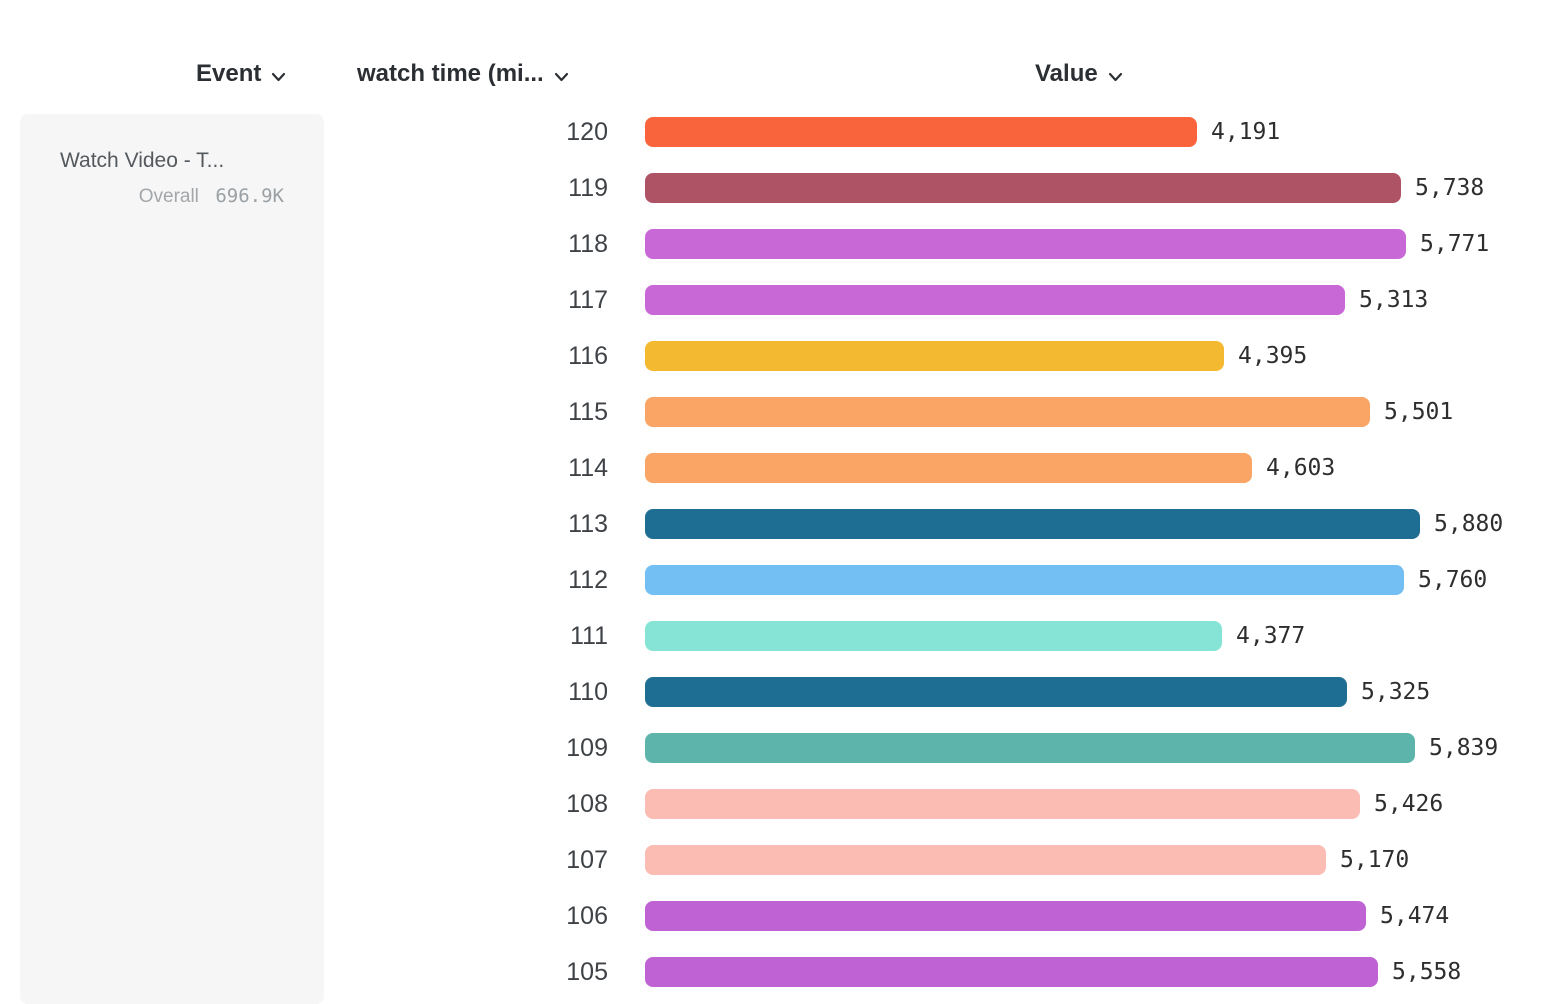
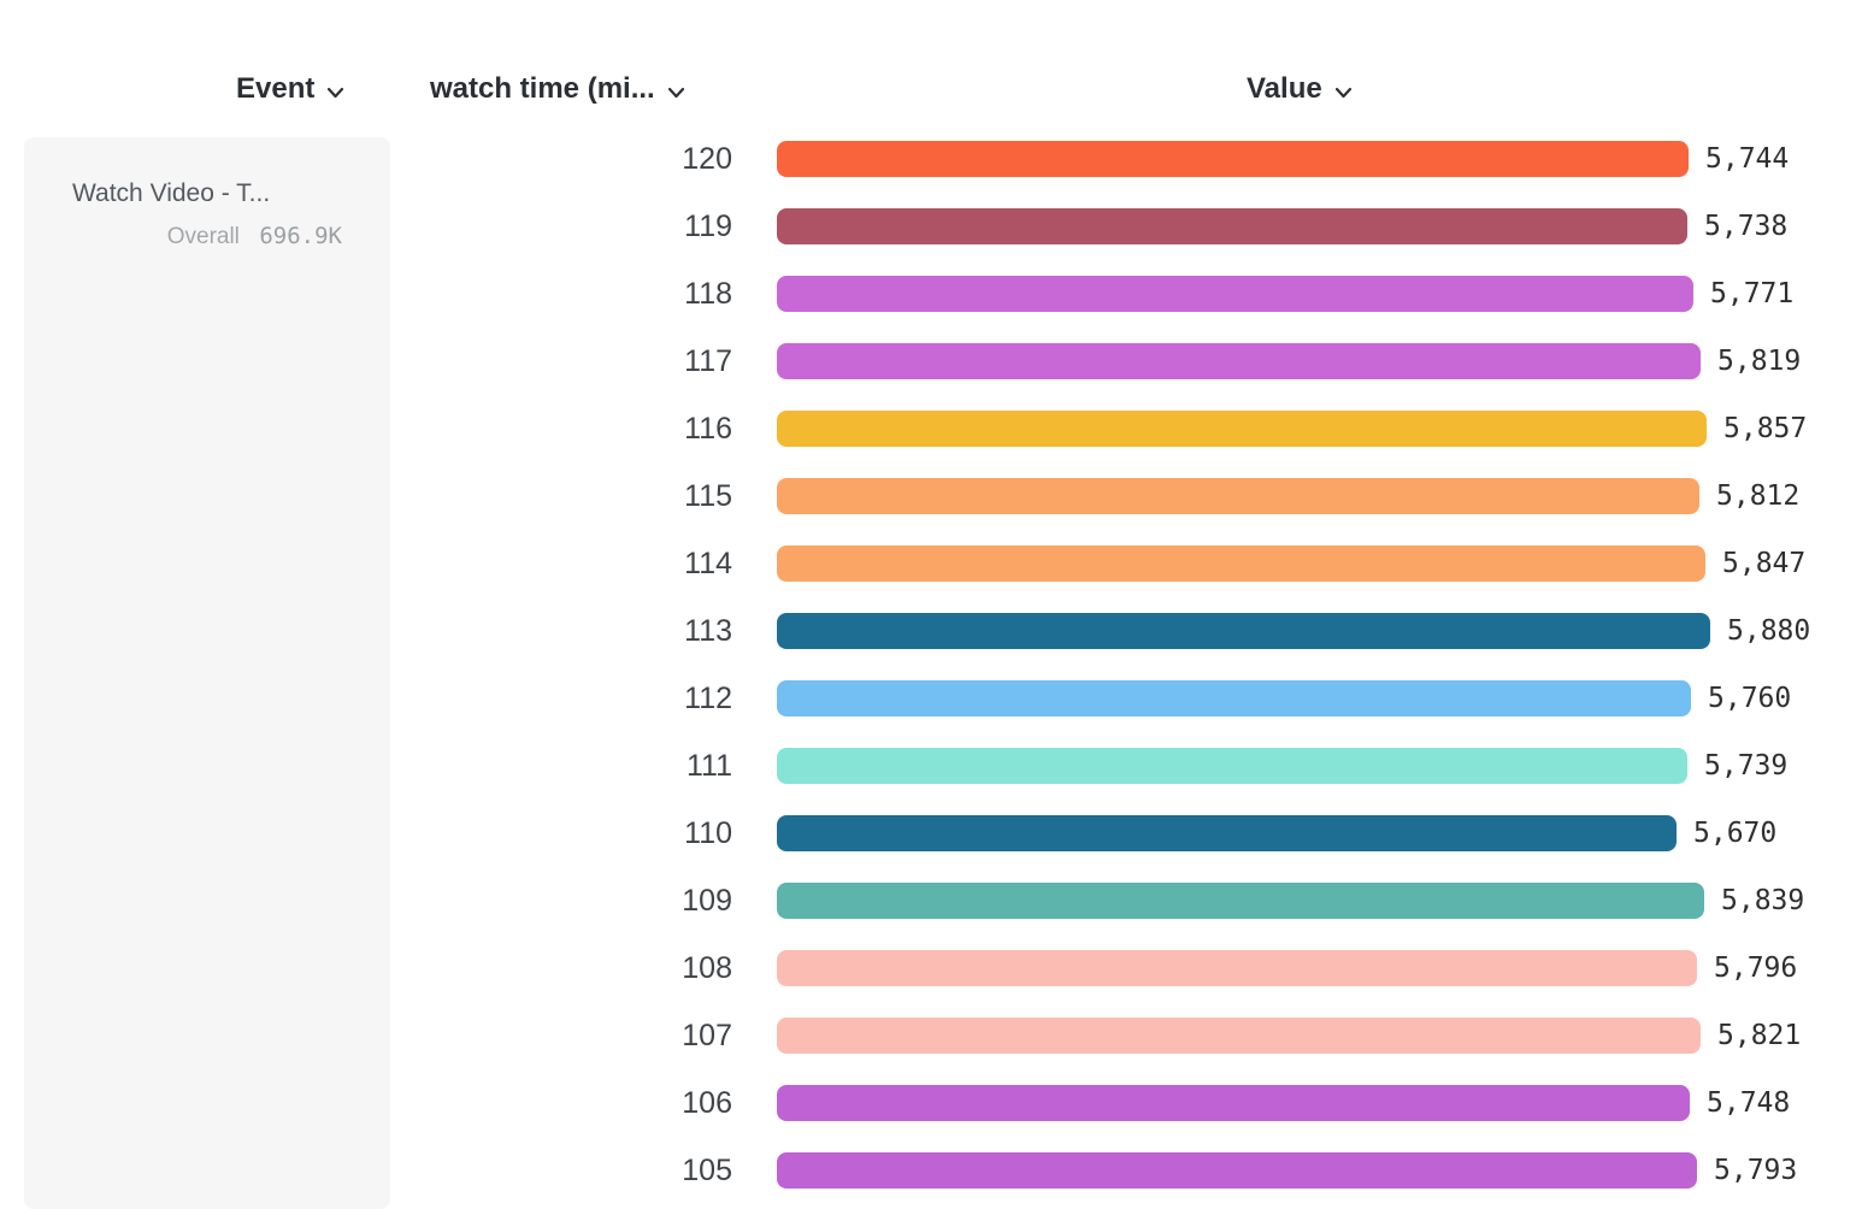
120: 4,191 -> 5,744
117: 5,313 -> 5,819
116: 4,395 -> 5,857
115: 5,501 -> 5,812
114: 4,603 -> 5,847
111: 4,377 -> 5,739
110: 5,325 -> 5,670
108: 5,426 -> 5,796
107: 5,170 -> 5,821
106: 5,474 -> 5,748
105: 5,558 -> 5,793
